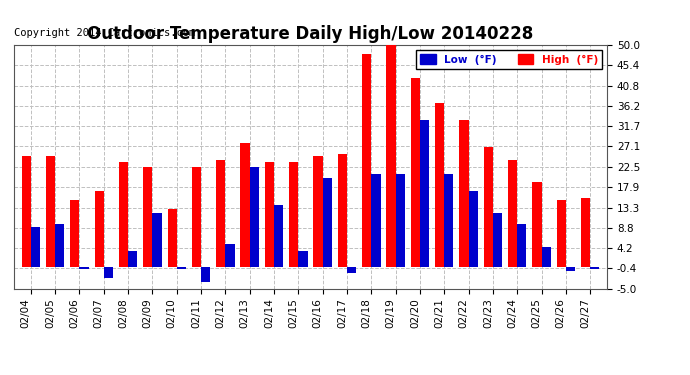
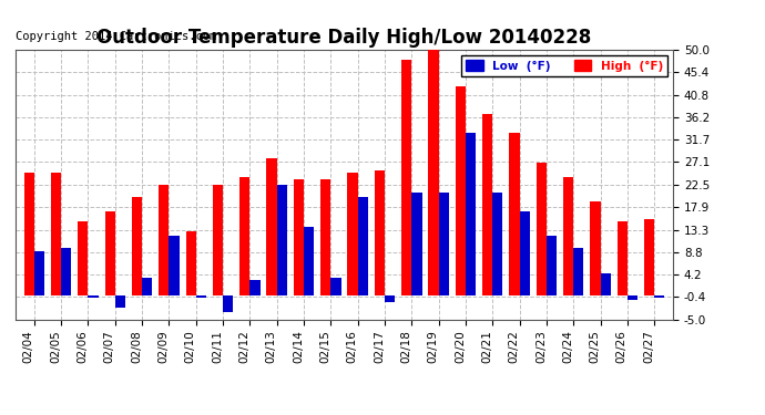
High (°F)/02/08: 23.5 -> 20.0
Low (°F)/02/12: 5.0 -> 3.0
